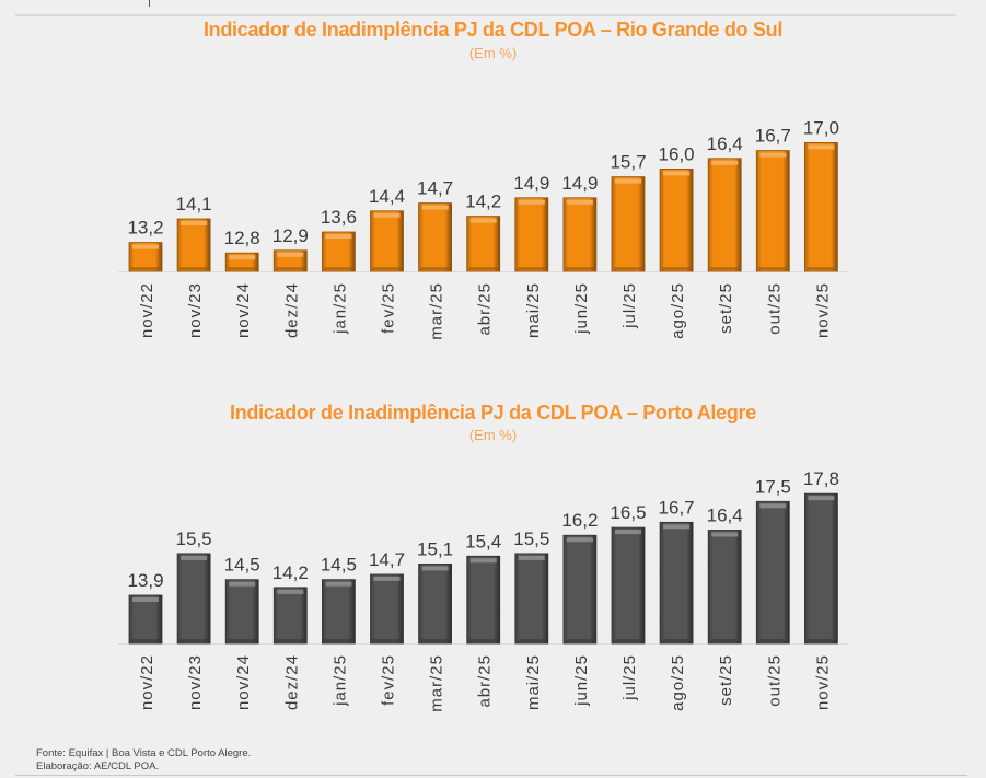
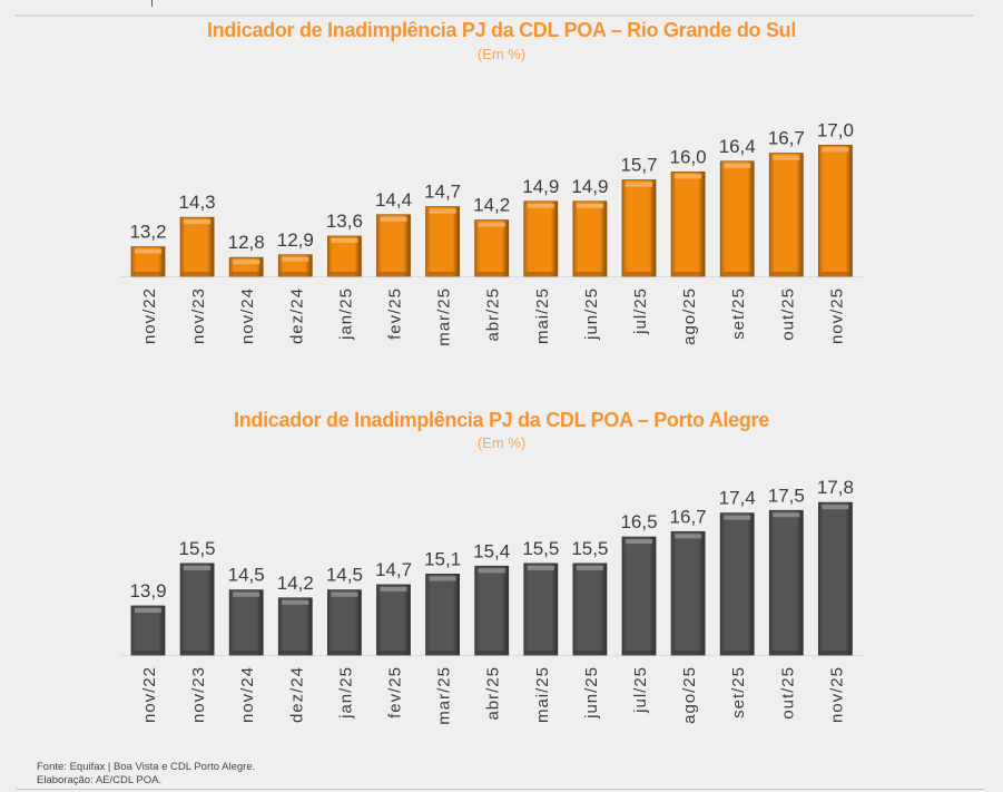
Indicador de Inadimplência PJ da CDL POA – Rio Grande do Sul/nov/23: 14,1 -> 14,3
Indicador de Inadimplência PJ da CDL POA – Porto Alegre/jun/25: 16,2 -> 15,5
Indicador de Inadimplência PJ da CDL POA – Porto Alegre/set/25: 16,4 -> 17,4
